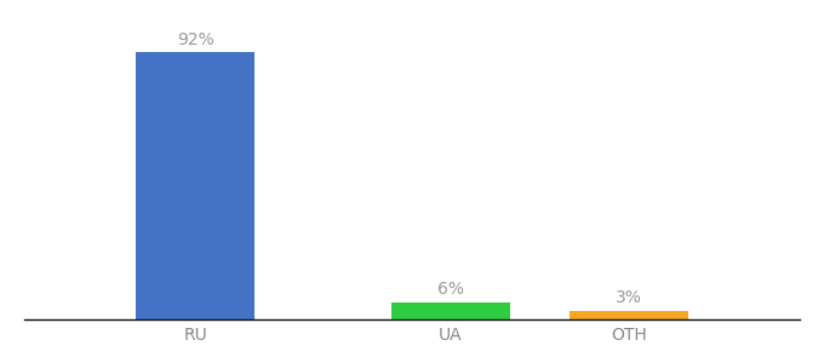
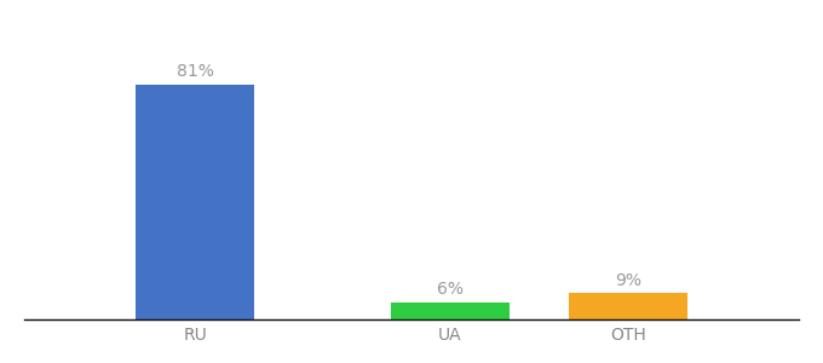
RU: 92% -> 81%
OTH: 3% -> 9%
